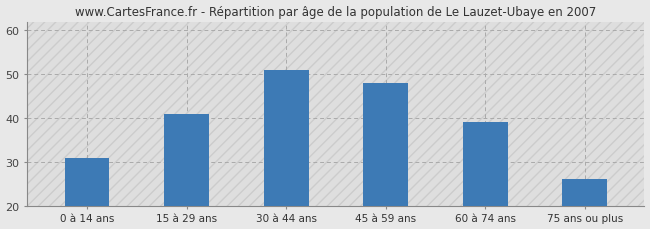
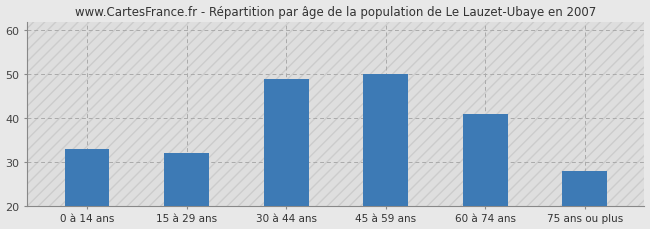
0 à 14 ans: 31 -> 33
15 à 29 ans: 41 -> 32
30 à 44 ans: 51 -> 49
45 à 59 ans: 48 -> 50
60 à 74 ans: 39 -> 41
75 ans ou plus: 26 -> 28
